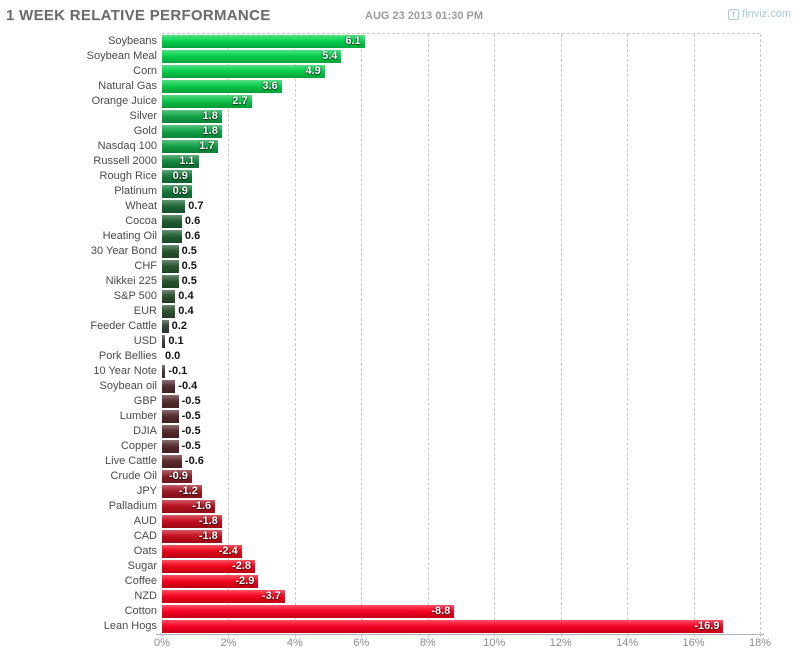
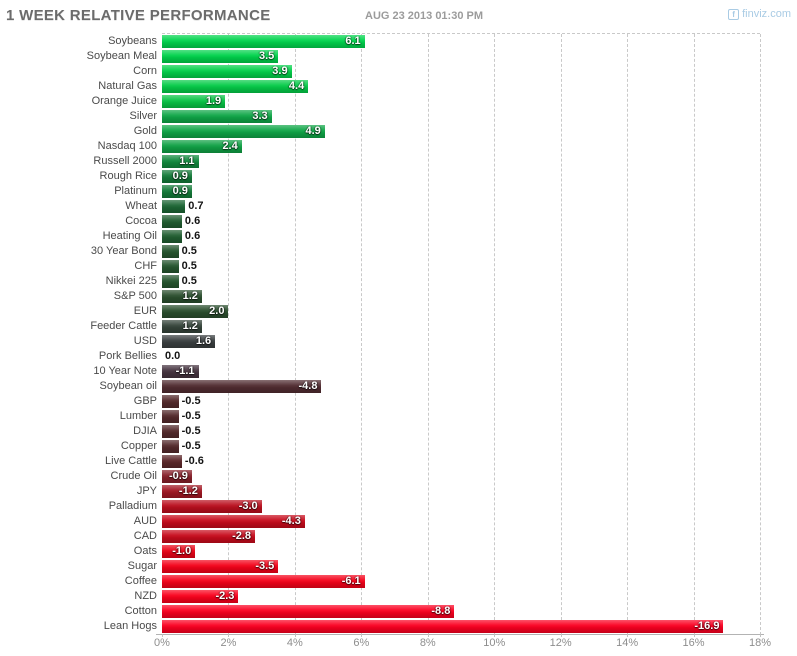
Soybean Meal: 5.4 -> 3.5
Corn: 4.9 -> 3.9
Natural Gas: 3.6 -> 4.4
Orange Juice: 2.7 -> 1.9
Silver: 1.8 -> 3.3
Gold: 1.8 -> 4.9
Nasdaq 100: 1.7 -> 2.4
S&P 500: 0.4 -> 1.2
EUR: 0.4 -> 2.0
Feeder Cattle: 0.2 -> 1.2
USD: 0.1 -> 1.6
10 Year Note: -0.1 -> -1.1
Soybean oil: -0.4 -> -4.8
Palladium: -1.6 -> -3.0
AUD: -1.8 -> -4.3
CAD: -1.8 -> -2.8
Oats: -2.4 -> -1.0
Sugar: -2.8 -> -3.5
Coffee: -2.9 -> -6.1
NZD: -3.7 -> -2.3
